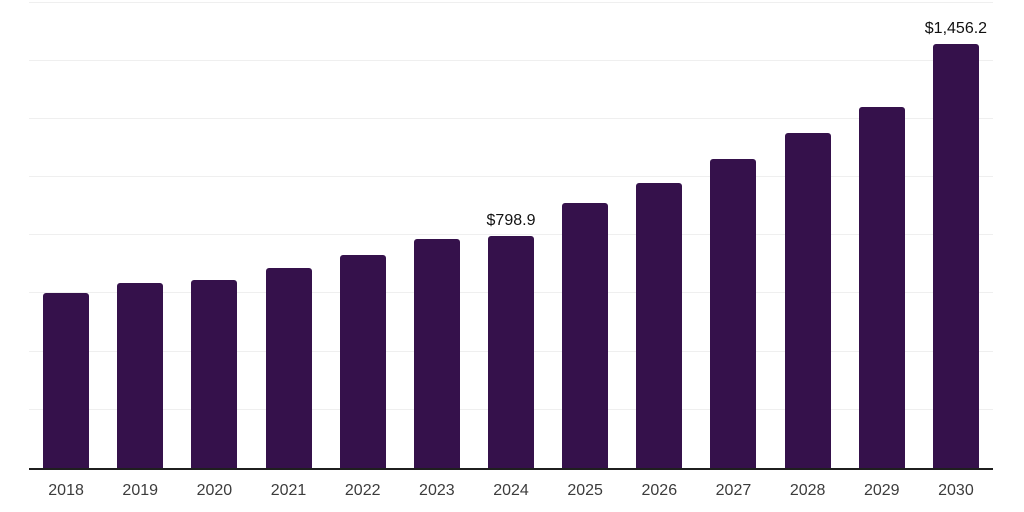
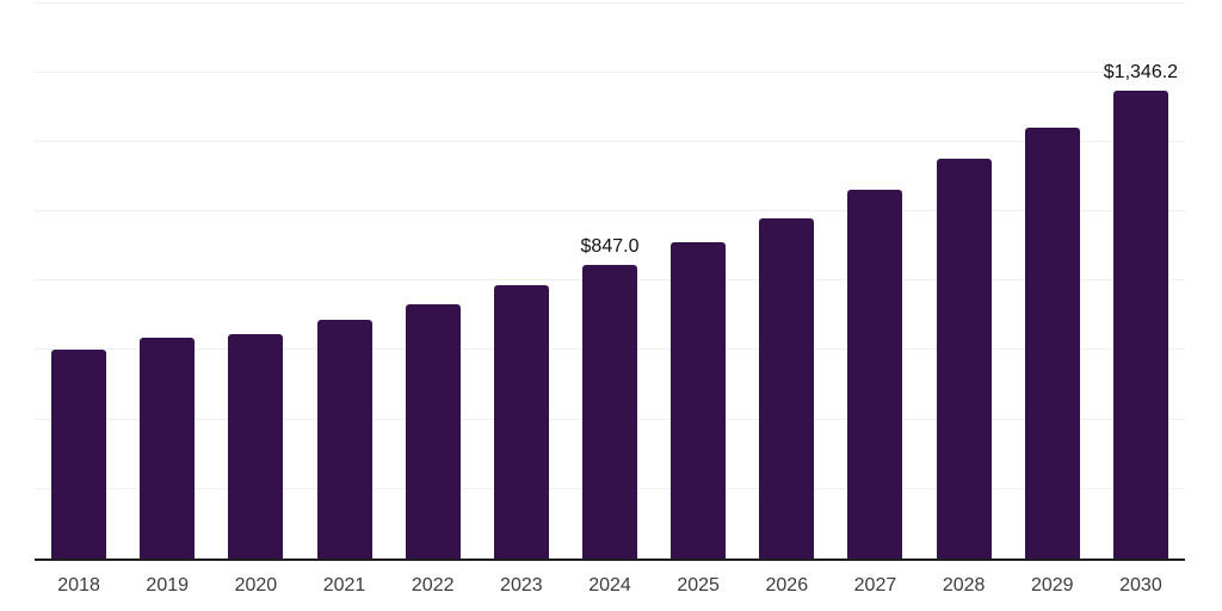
2024: $798.9 -> $847.0
2030: $1,456.2 -> $1,346.2
